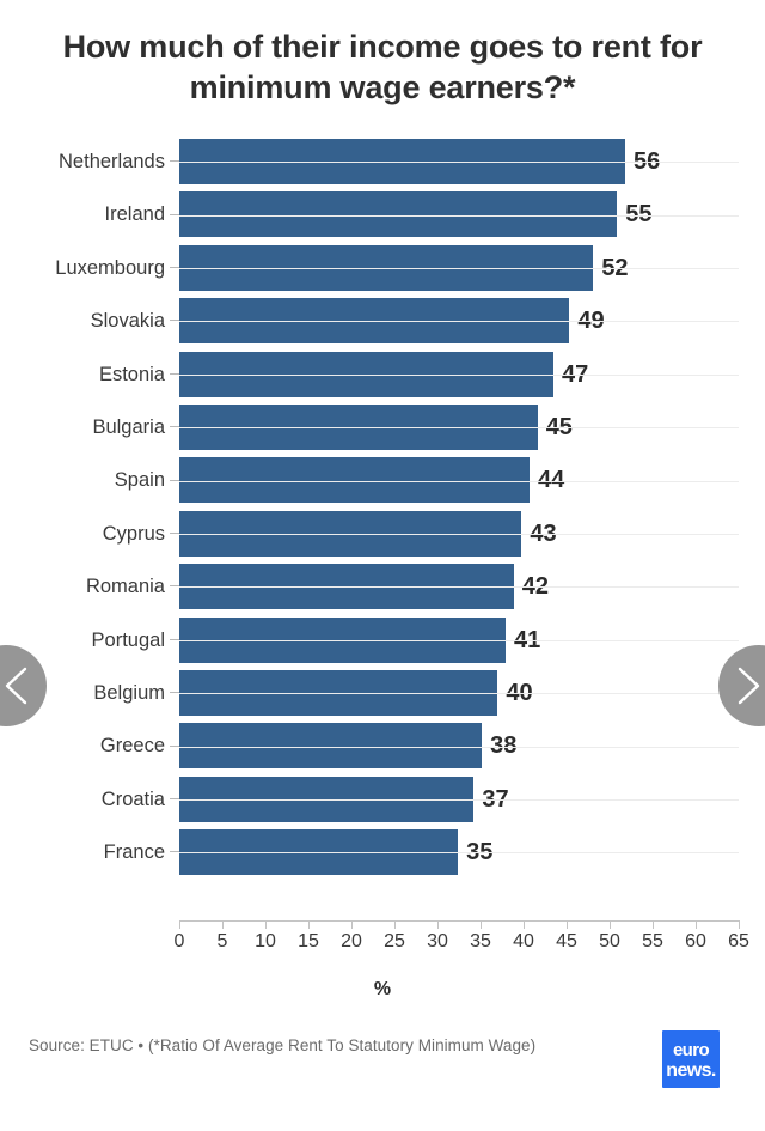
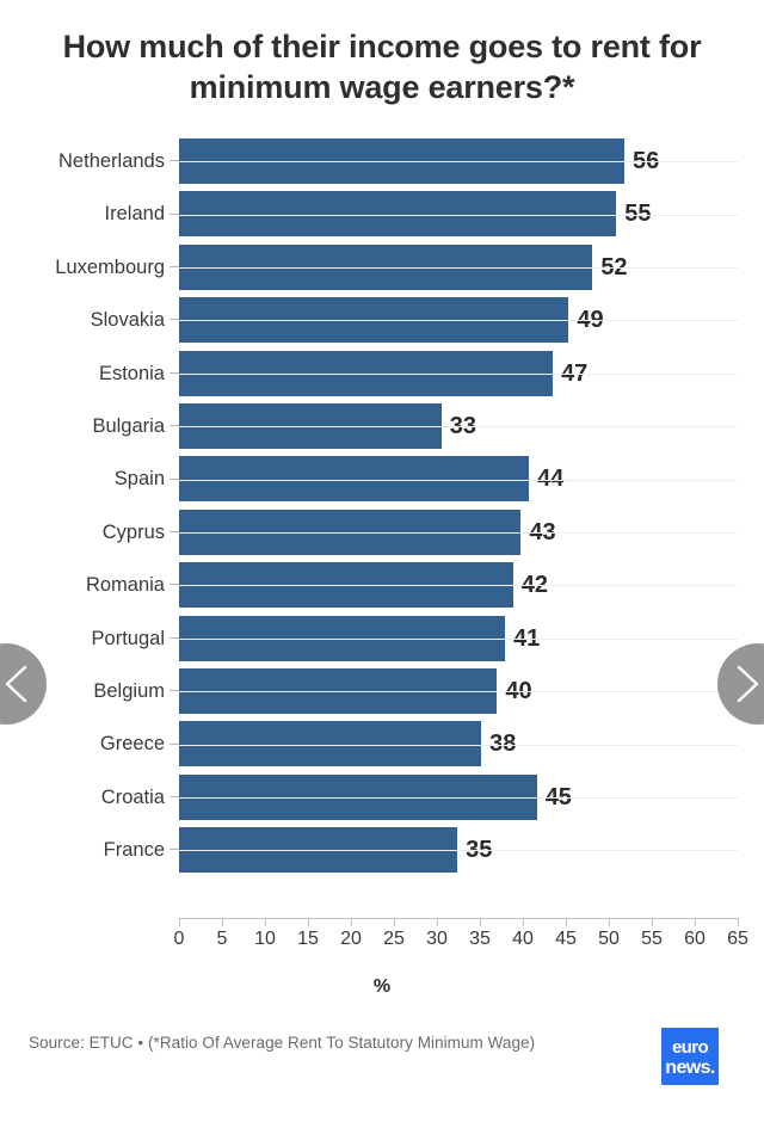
Bulgaria: 45 -> 33
Croatia: 37 -> 45
